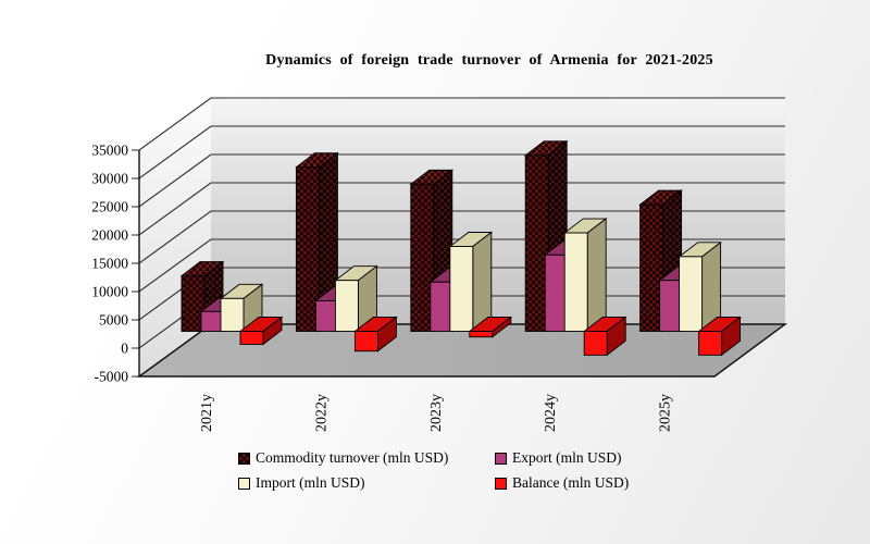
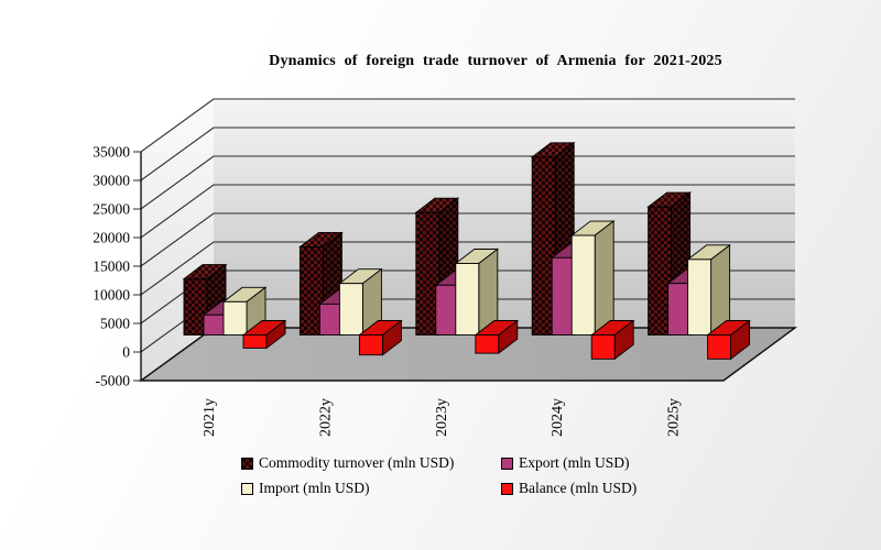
Commodity turnover (mln USD)/2022y: 29000 -> 15000
Commodity turnover (mln USD)/2023y: 26000 -> 21000
Import (mln USD)/2023y: 15000 -> 12000
Balance (mln USD)/2023y: -1000 -> -3000
